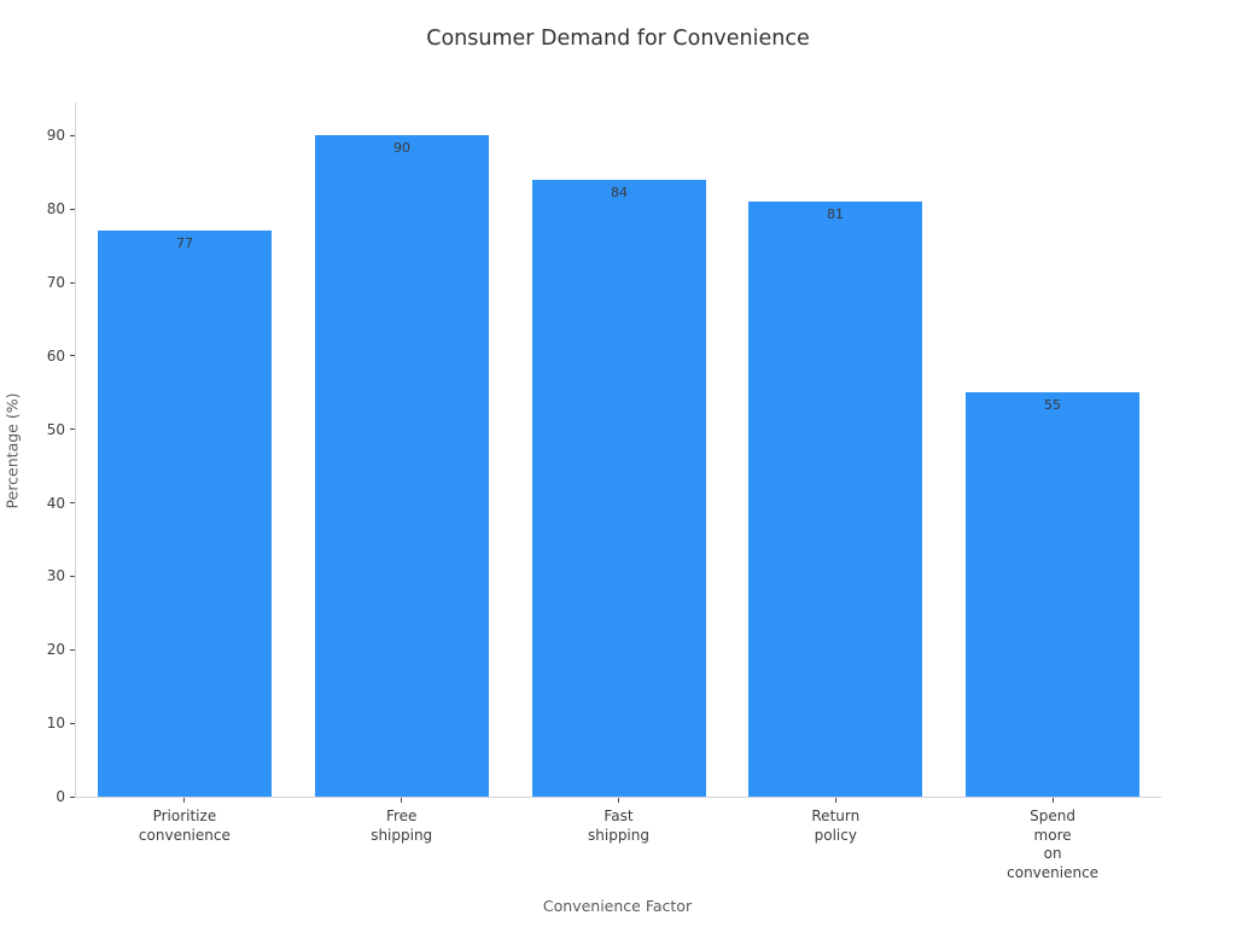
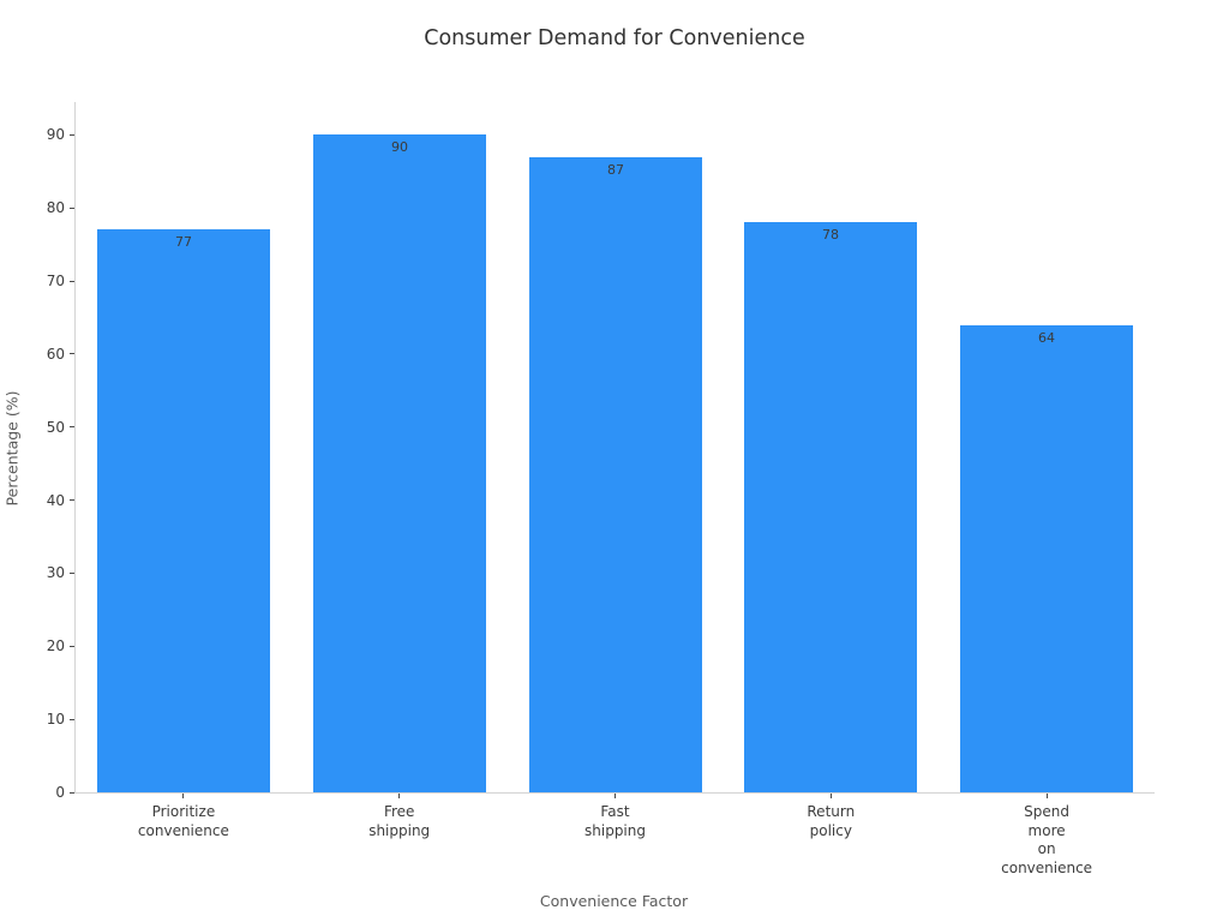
Fast shipping: 84 -> 87
Return policy: 81 -> 78
Spend more on convenience: 55 -> 64
